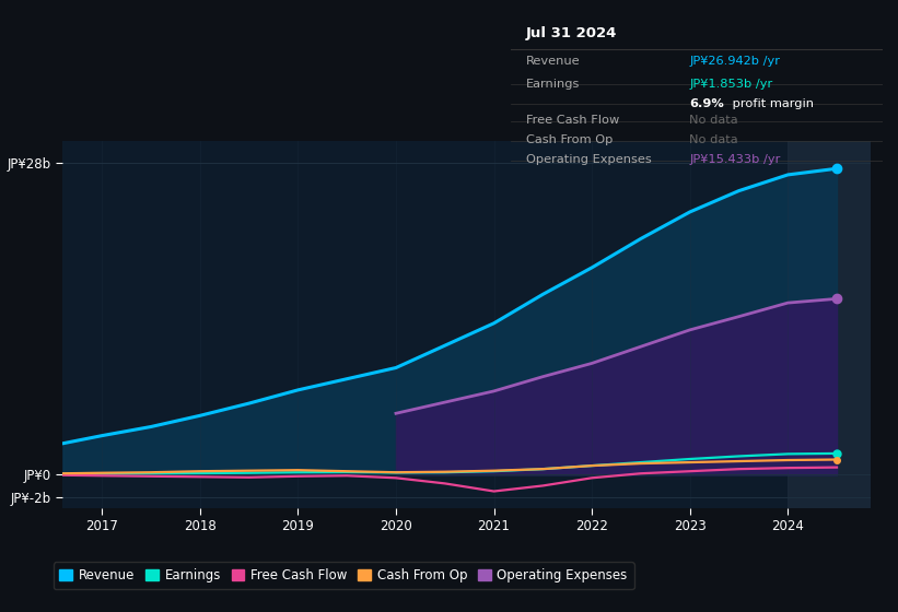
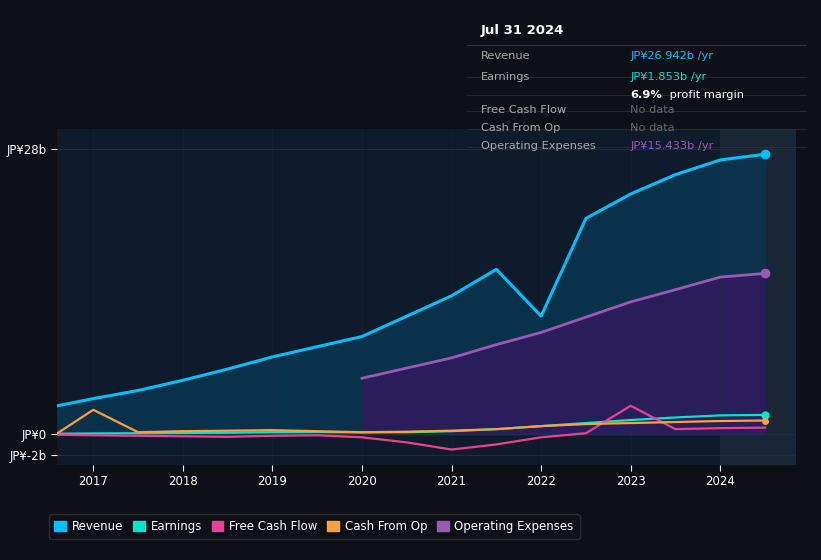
Cash From Op/2017: JP¥0.1b -> JP¥2.4b
Revenue/2022: JP¥18.6b -> JP¥11.6b
Free Cash Flow/2023: JP¥0.3b -> JP¥2.8b
